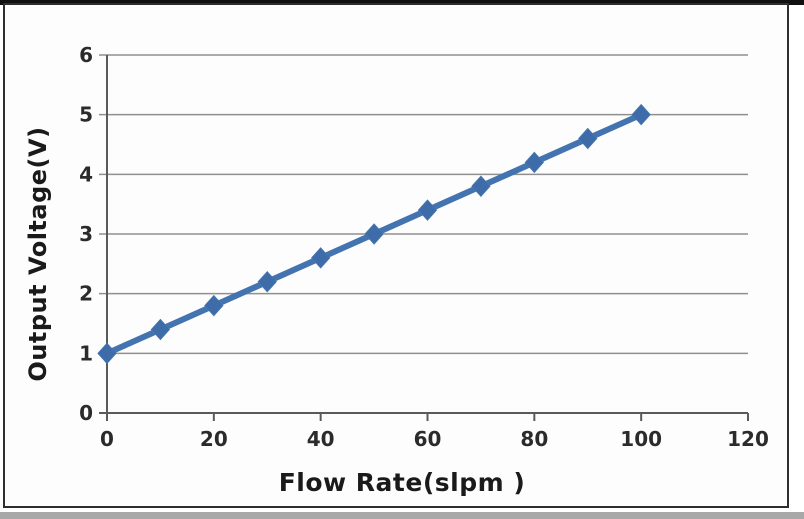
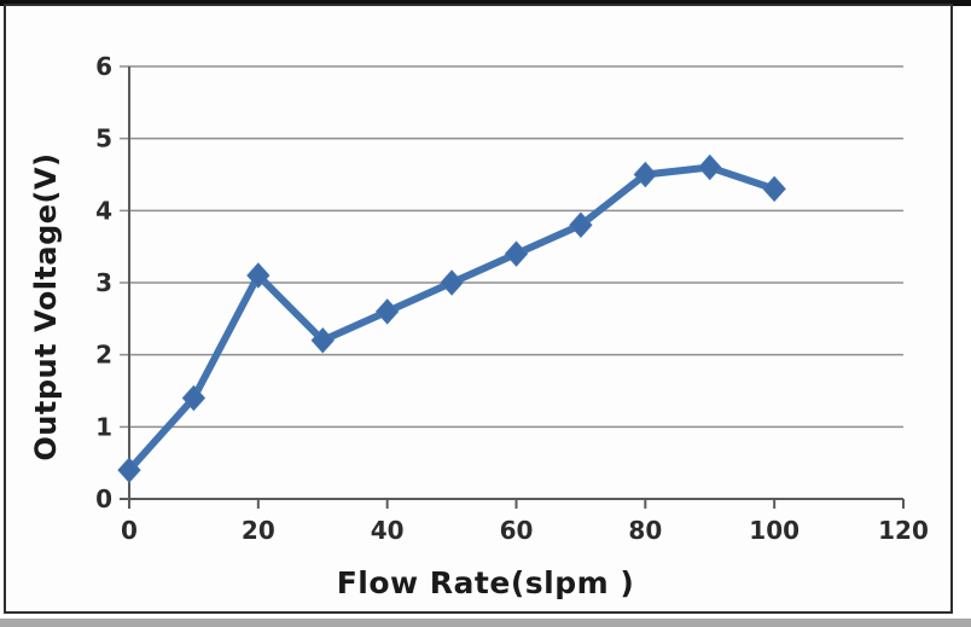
0: 1.0 -> 0.4
20: 1.8 -> 3.1
80: 4.2 -> 4.5
100: 5.0 -> 4.3
